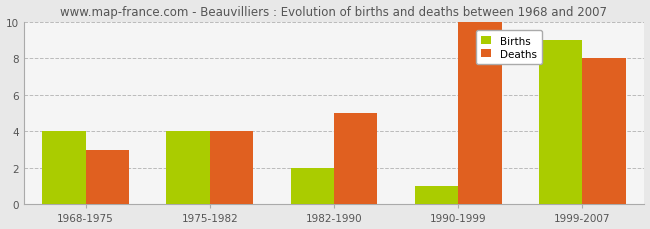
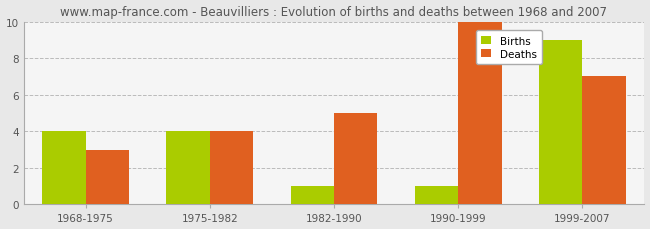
Births/1982-1990: 2 -> 1
Deaths/1999-2007: 8 -> 7
